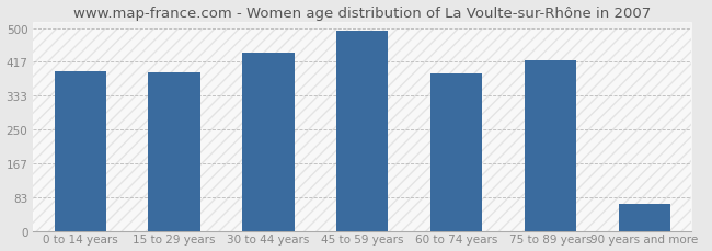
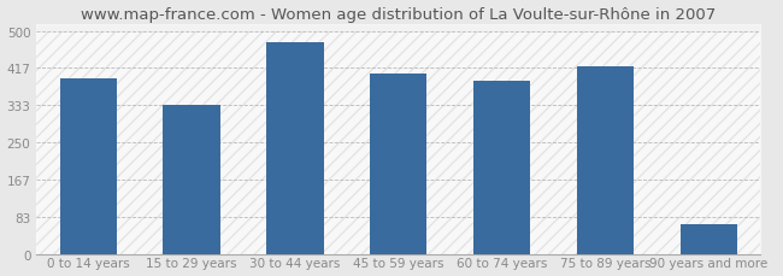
15 to 29 years: 390 -> 335
30 to 44 years: 440 -> 475
45 to 59 years: 493 -> 405
